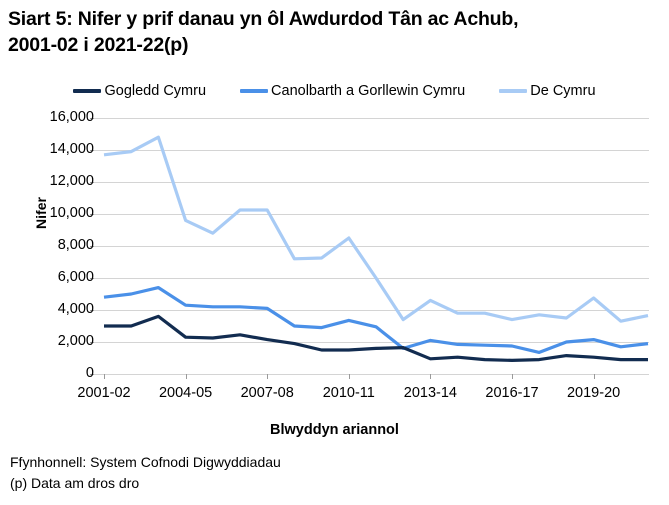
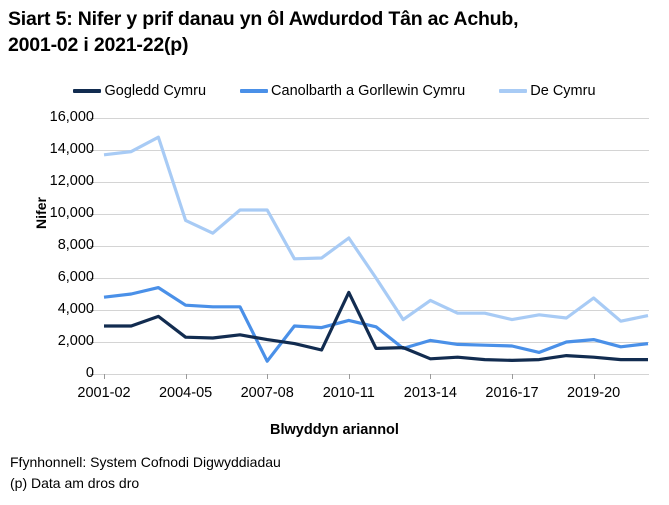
Canolbarth a Gorllewin Cymru/2007-08: 4100 -> 800
Gogledd Cymru/2010-11: 1500 -> 5100
